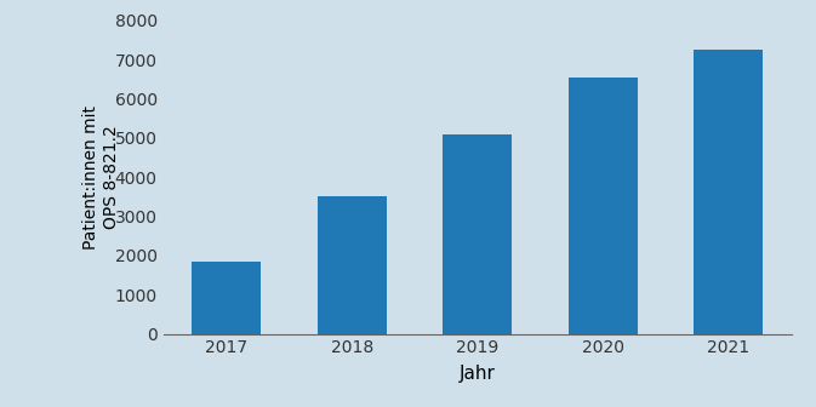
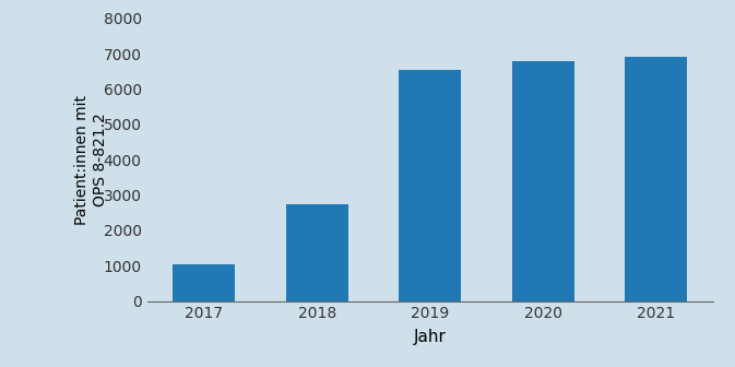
2017: 1850 -> 1050
2018: 3500 -> 2750
2019: 5100 -> 6550
2020: 6550 -> 6800
2021: 7250 -> 6900
